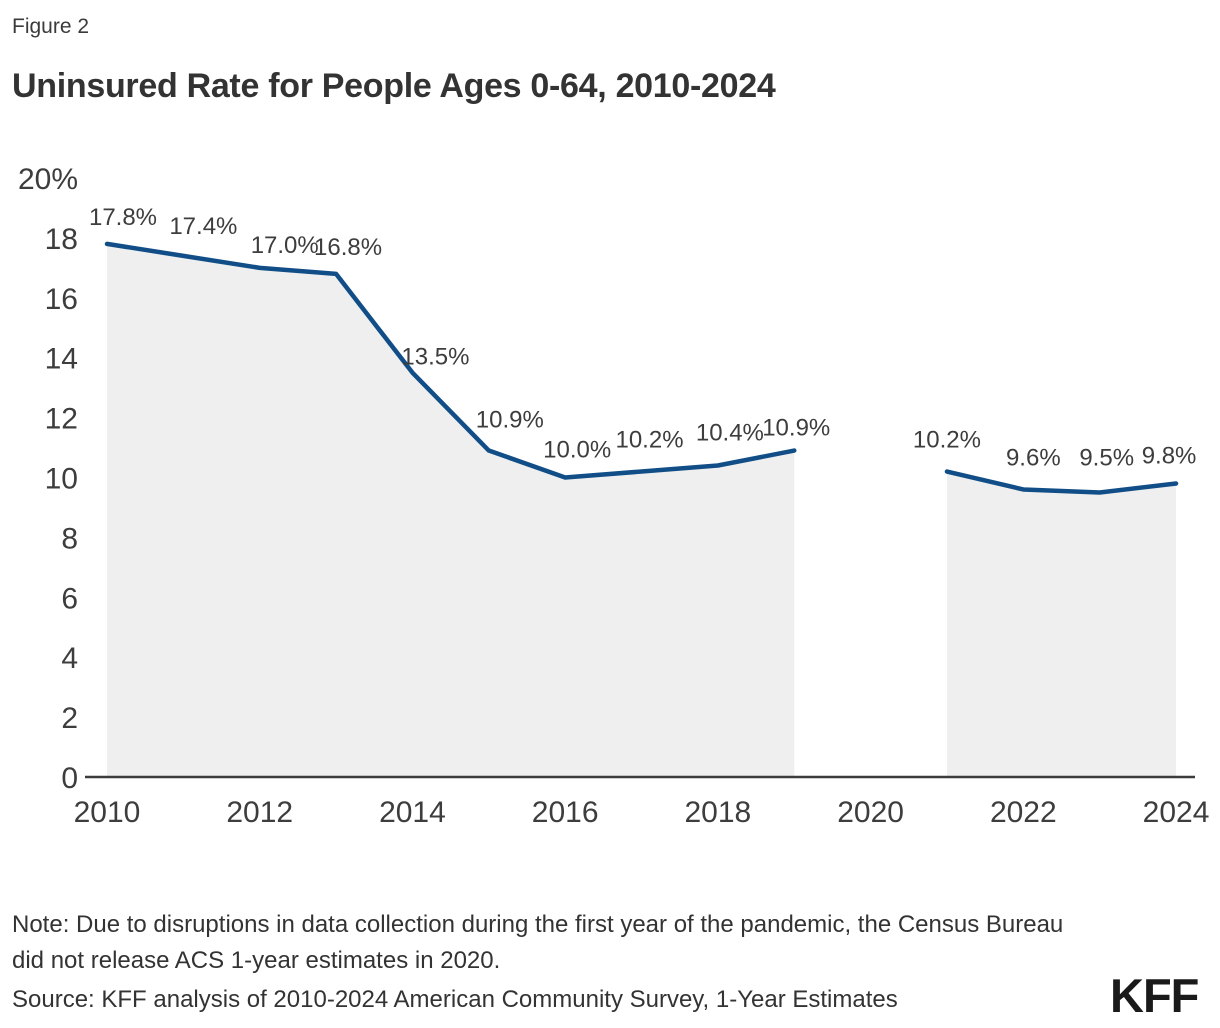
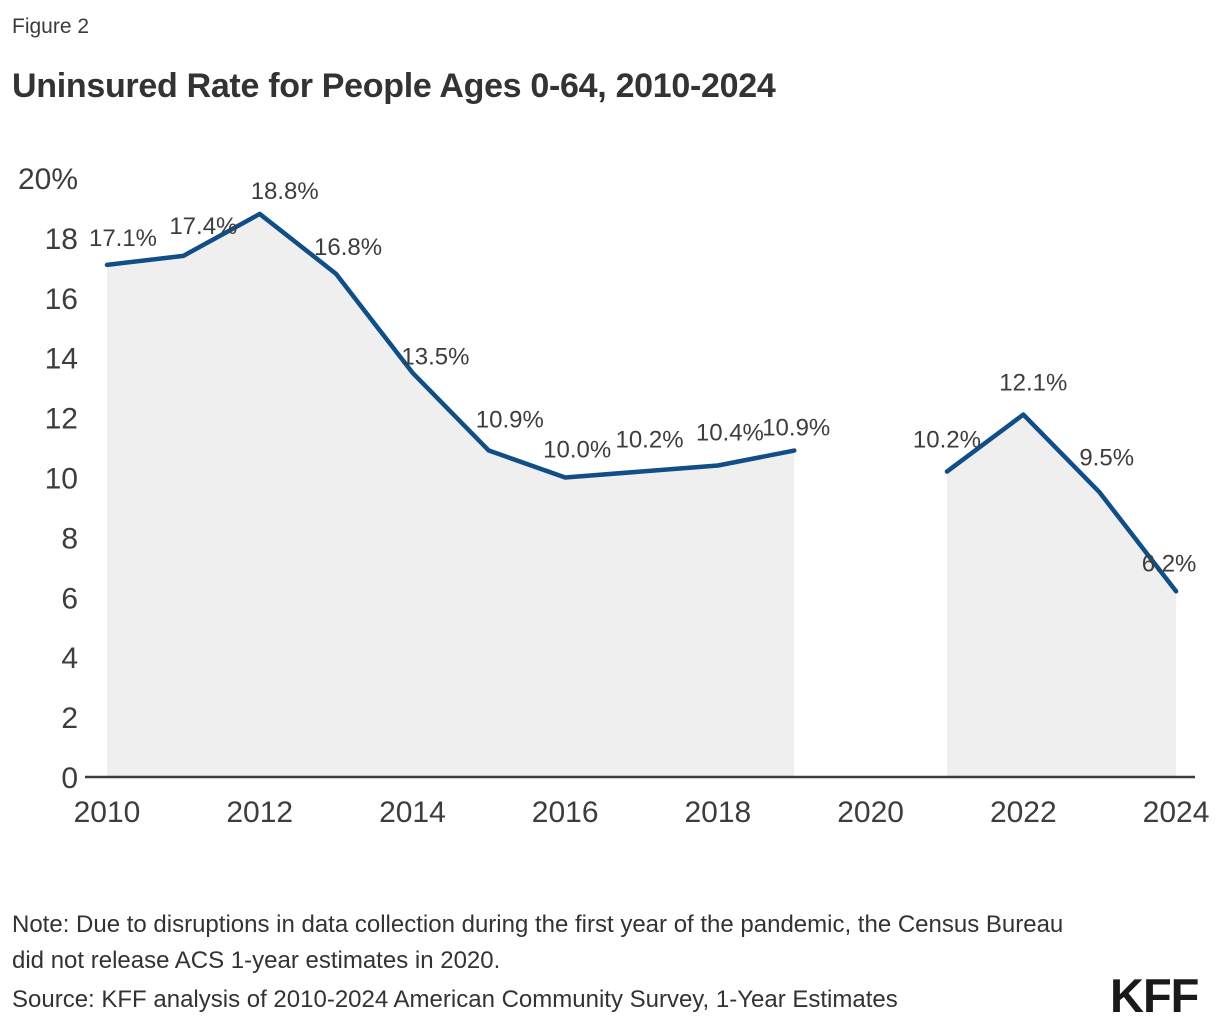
2010: 17.8% -> 17.1%
2012: 17.0% -> 18.8%
2022: 9.6% -> 12.1%
2024: 9.8% -> 6.2%
